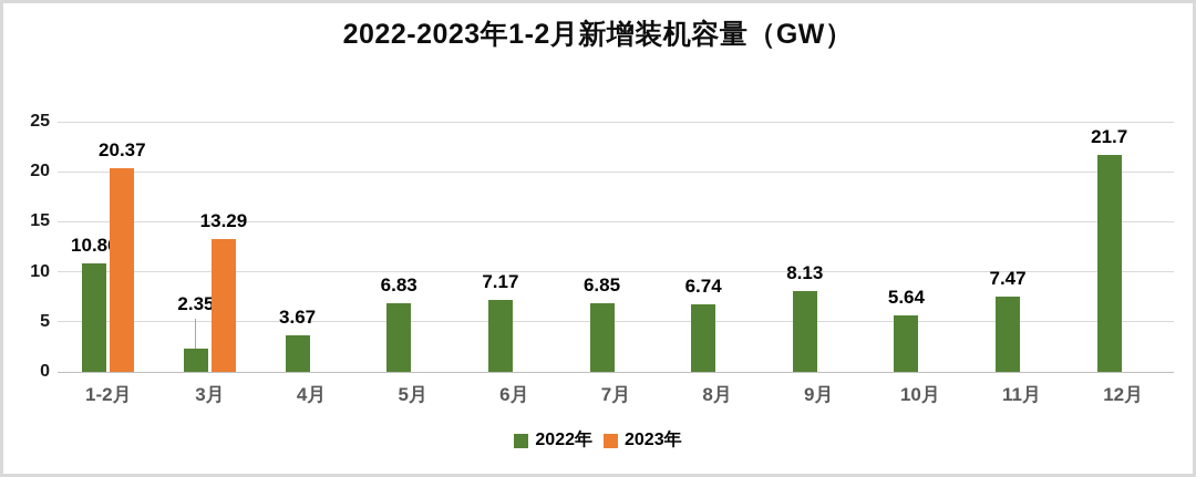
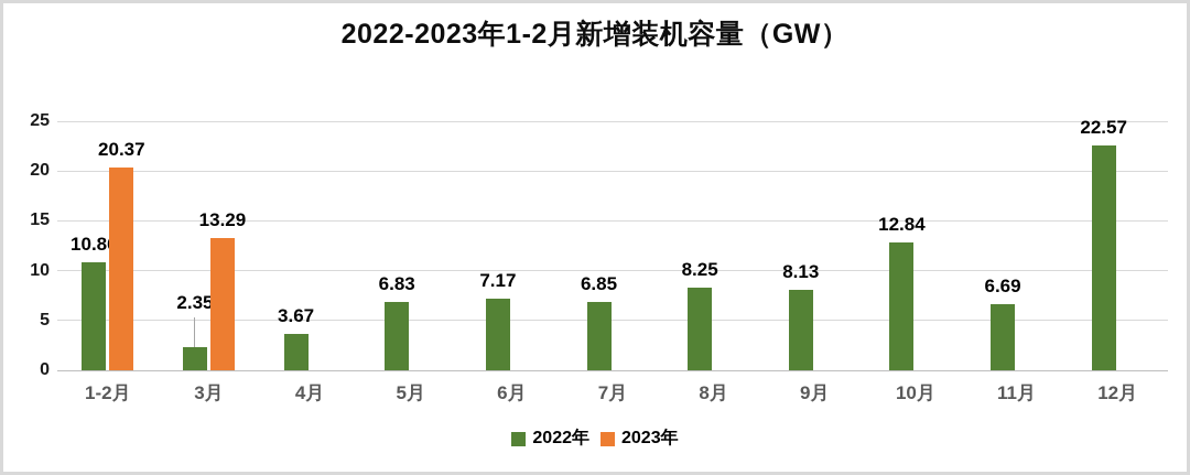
2022年/8月: 6.74 -> 8.25
2022年/10月: 5.64 -> 12.84
2022年/11月: 7.47 -> 6.69
2022年/12月: 21.7 -> 22.57
